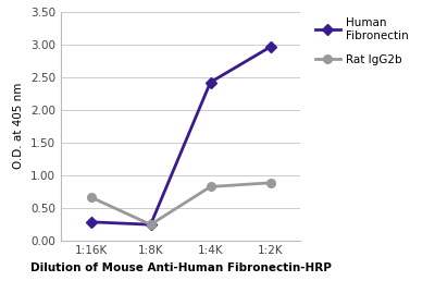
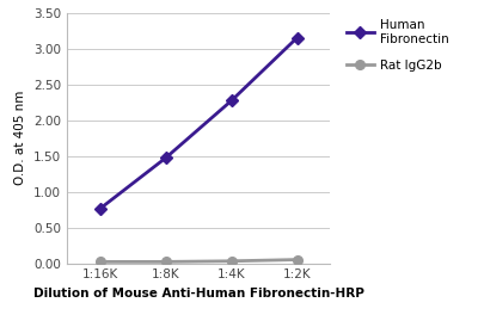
Human Fibronectin/1:16K: 0.28 -> 0.76
Rat IgG2b/1:16K: 0.66 -> 0.02
Human Fibronectin/1:8K: 0.24 -> 1.47
Rat IgG2b/1:8K: 0.24 -> 0.02
Human Fibronectin/1:4K: 2.42 -> 2.27
Rat IgG2b/1:4K: 0.82 -> 0.03
Human Fibronectin/1:2K: 2.96 -> 3.15
Rat IgG2b/1:2K: 0.88 -> 0.05
